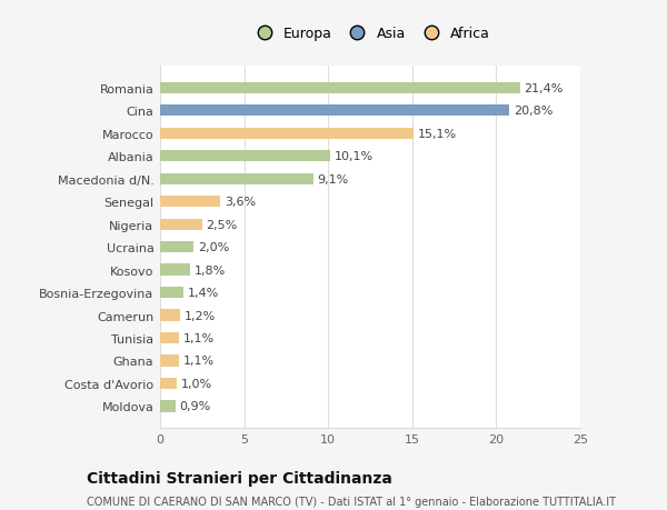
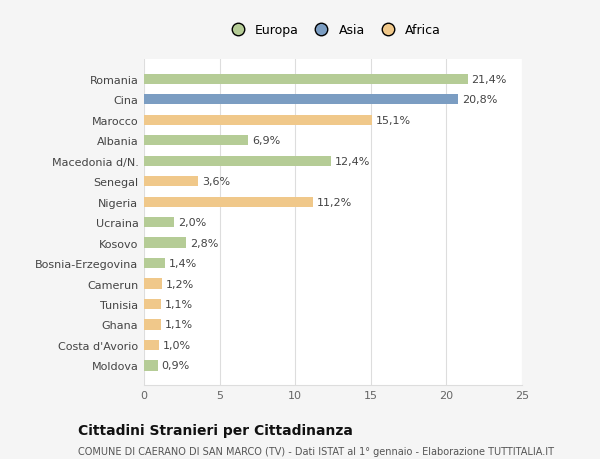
Albania: 10,1% -> 6,9%
Macedonia d/N.: 9,1% -> 12,4%
Nigeria: 2,5% -> 11,2%
Kosovo: 1,8% -> 2,8%
